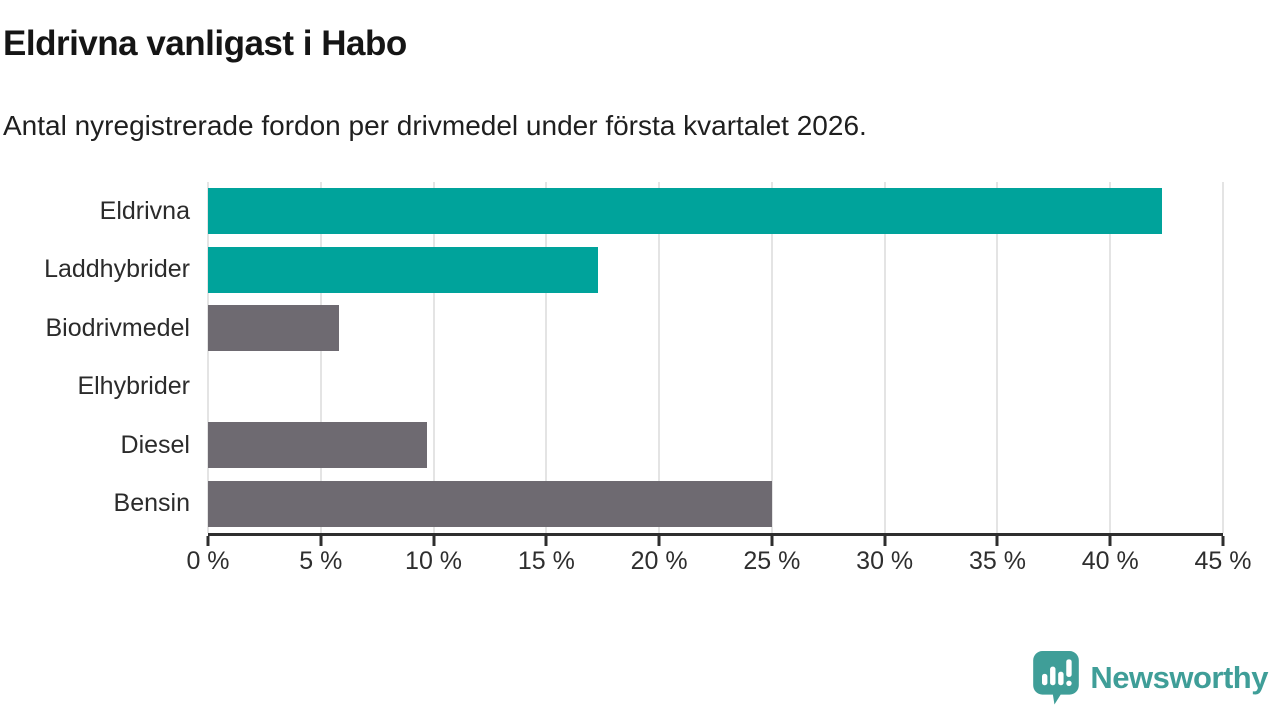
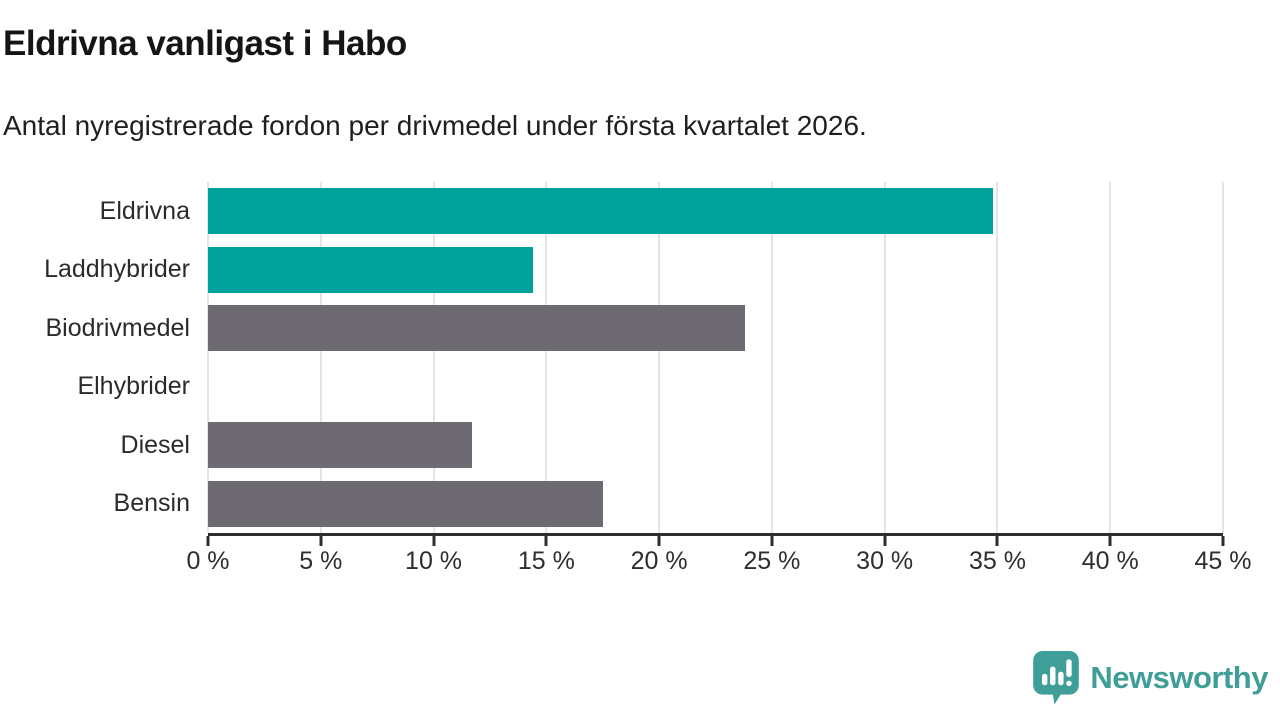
Eldrivna: 42.3% -> 34.8%
Laddhybrider: 17.3% -> 14.4%
Biodrivmedel: 5.8% -> 23.8%
Diesel: 9.7% -> 11.7%
Bensin: 25.0% -> 17.5%
